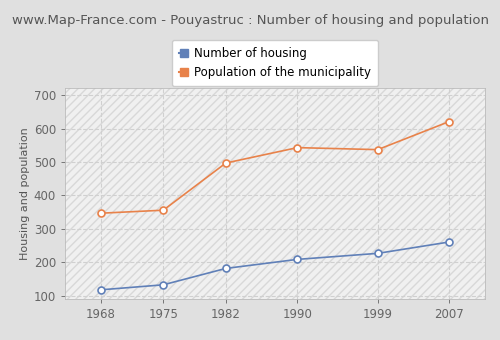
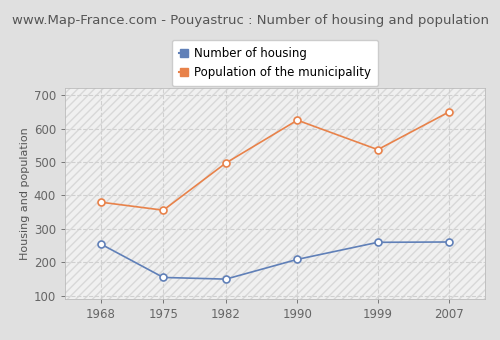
Number of housing/1968: 118 -> 255
Population of the municipality/1968: 347 -> 380
Number of housing/1975: 133 -> 155
Number of housing/1982: 182 -> 150
Population of the municipality/1990: 543 -> 625
Number of housing/1999: 227 -> 260
Population of the municipality/2007: 621 -> 650
